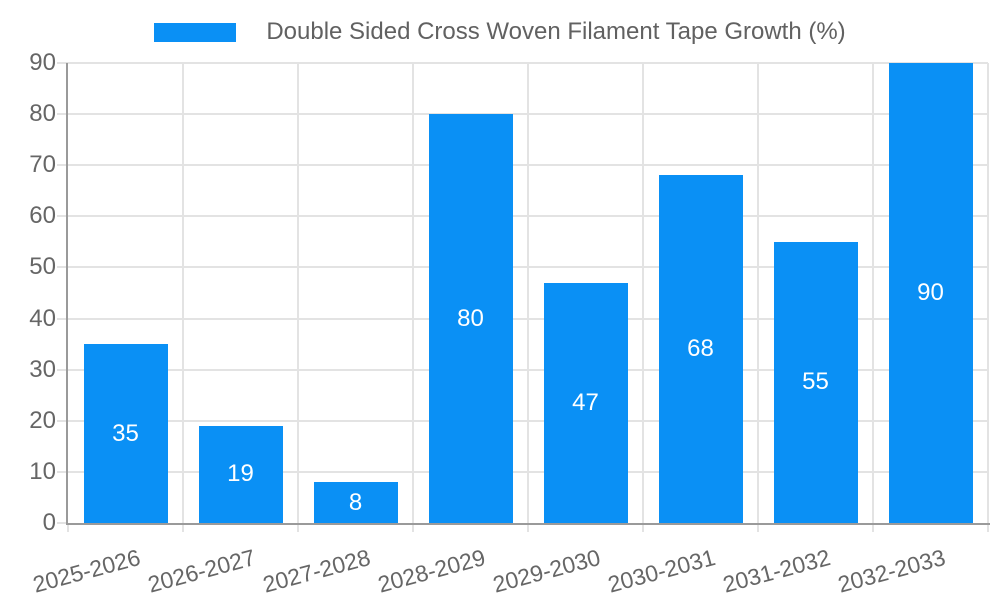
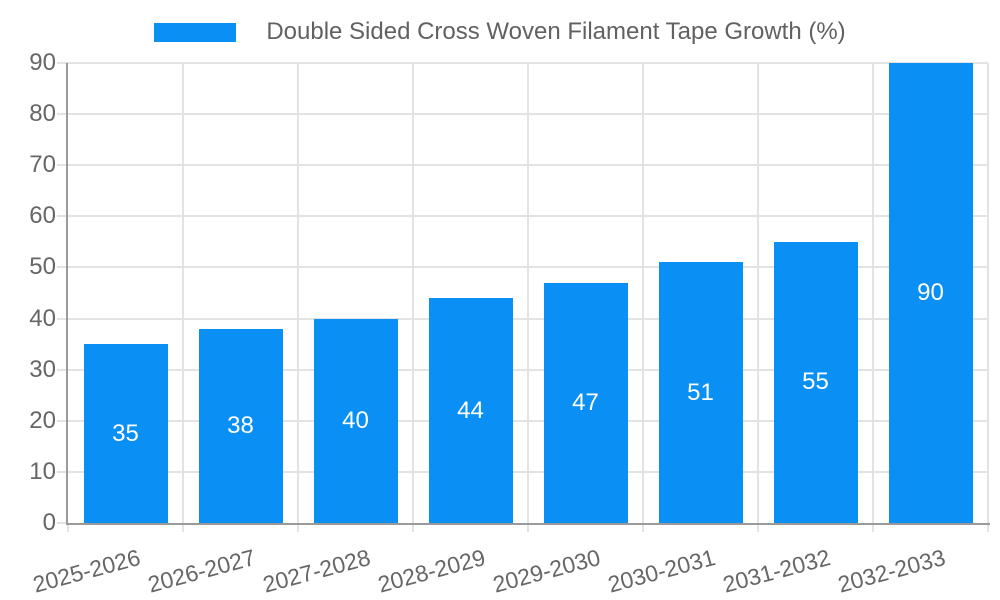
2026-2027: 19 -> 38
2027-2028: 8 -> 40
2028-2029: 80 -> 44
2030-2031: 68 -> 51
